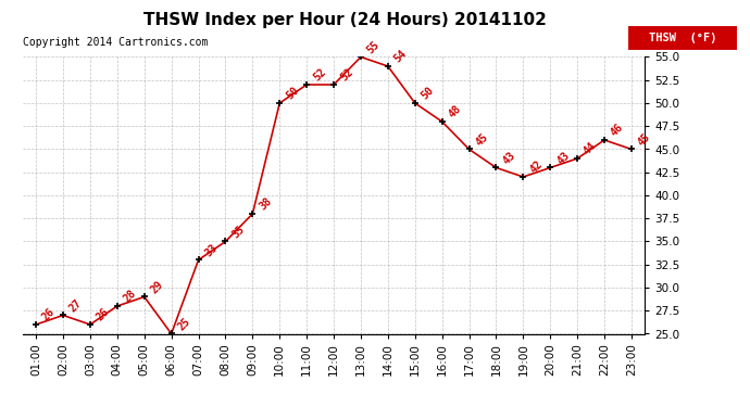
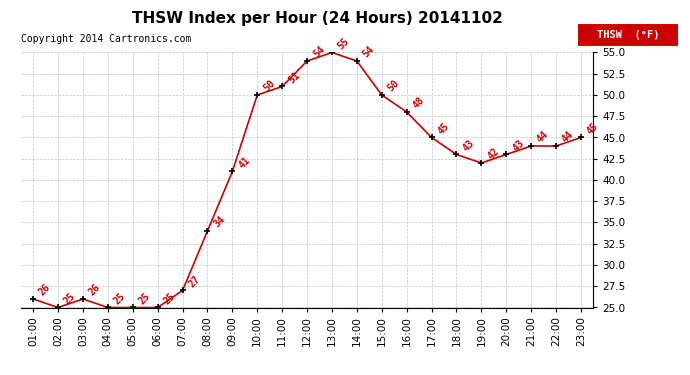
02:00: 27 -> 25
04:00: 28 -> 25
05:00: 29 -> 25
07:00: 33 -> 27
08:00: 35 -> 34
09:00: 38 -> 41
11:00: 52 -> 51
12:00: 52 -> 54
22:00: 46 -> 44
